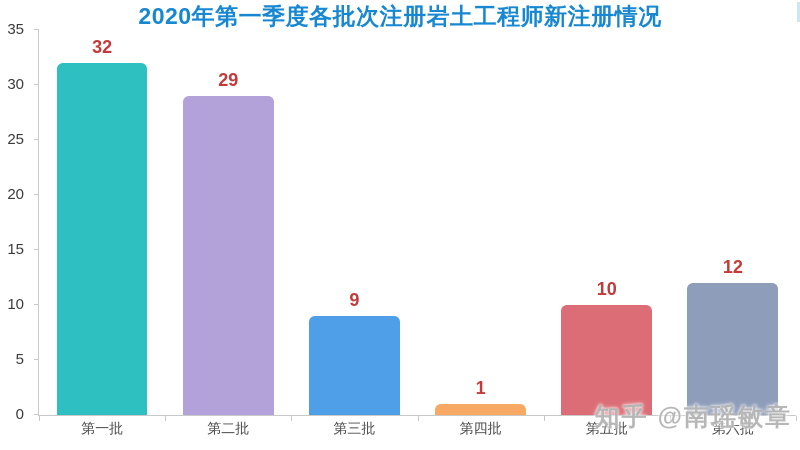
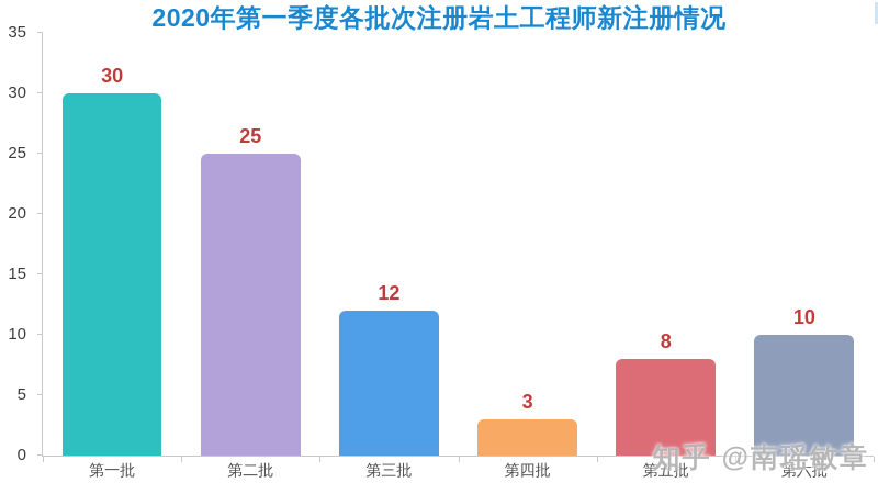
第一批: 32 -> 30
第二批: 29 -> 25
第三批: 9 -> 12
第四批: 1 -> 3
第五批: 10 -> 8
第六批: 12 -> 10
